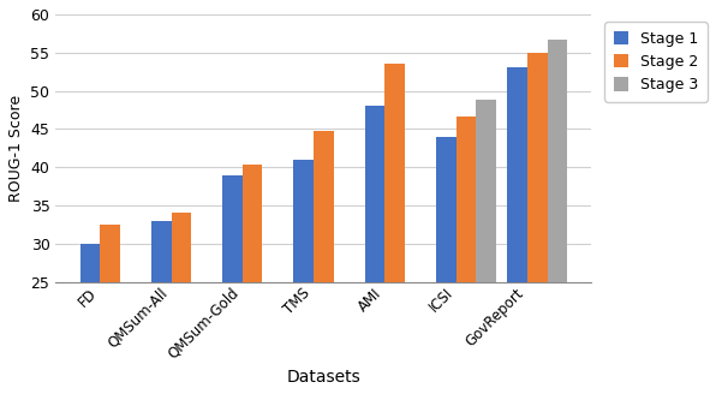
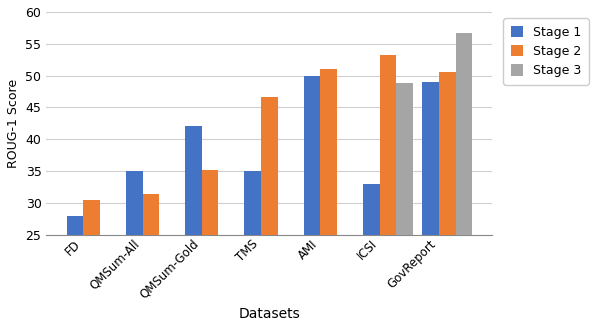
Stage 1/FD: 30 -> 28
Stage 2/FD: 32.5 -> 30.4
Stage 1/QMSum-All: 33 -> 35
Stage 2/QMSum-All: 34.0 -> 31.4
Stage 1/QMSum-Gold: 39 -> 42
Stage 2/QMSum-Gold: 40.3 -> 35.2
Stage 1/TMS: 41 -> 35
Stage 2/TMS: 44.7 -> 46.6
Stage 1/AMI: 48 -> 50
Stage 2/AMI: 53.5 -> 51.0
Stage 1/ICSI: 44 -> 33
Stage 2/ICSI: 46.7 -> 53.2
Stage 1/GovReport: 53 -> 49
Stage 2/GovReport: 55.0 -> 50.6
